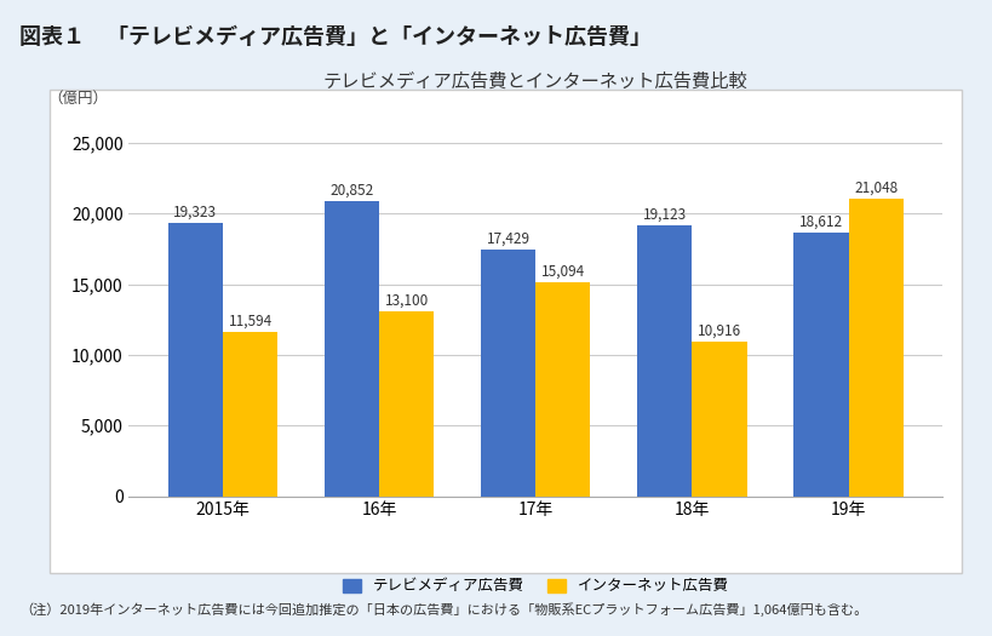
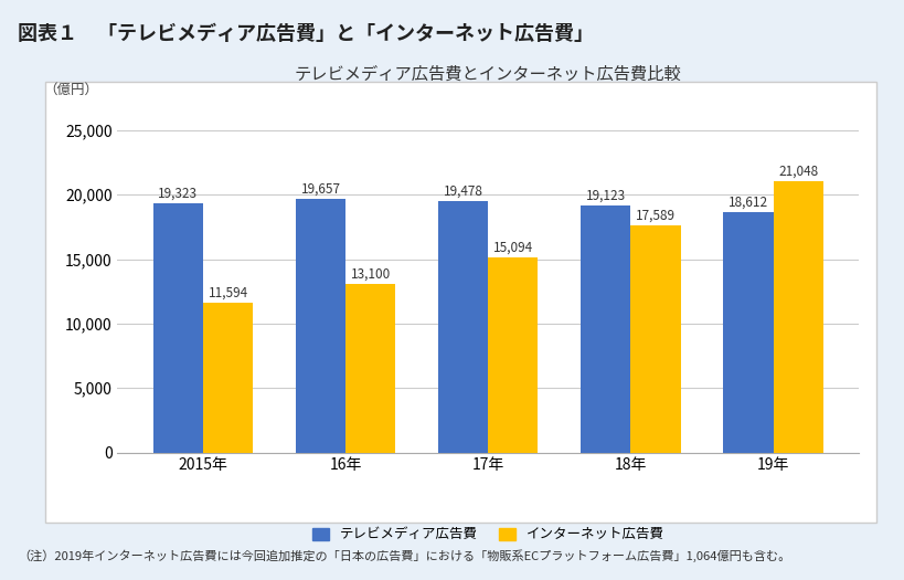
テレビメディア広告費/16年: 20,852 -> 19,657
テレビメディア広告費/17年: 17,429 -> 19,478
インターネット広告費/18年: 10,916 -> 17,589
